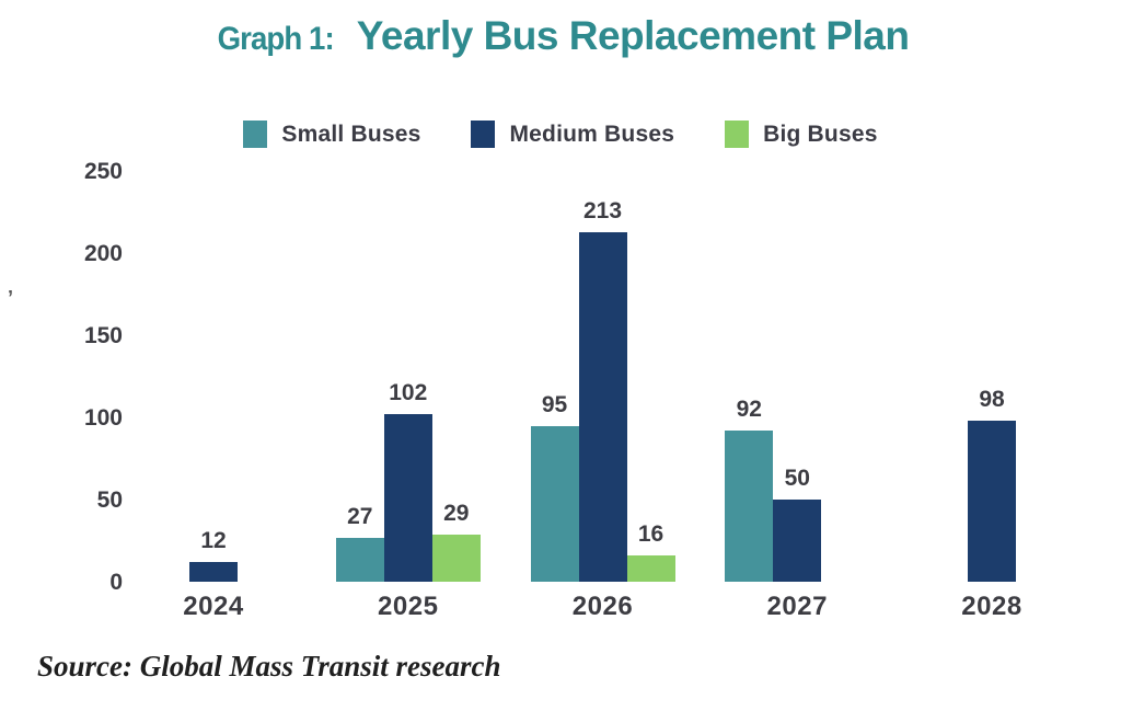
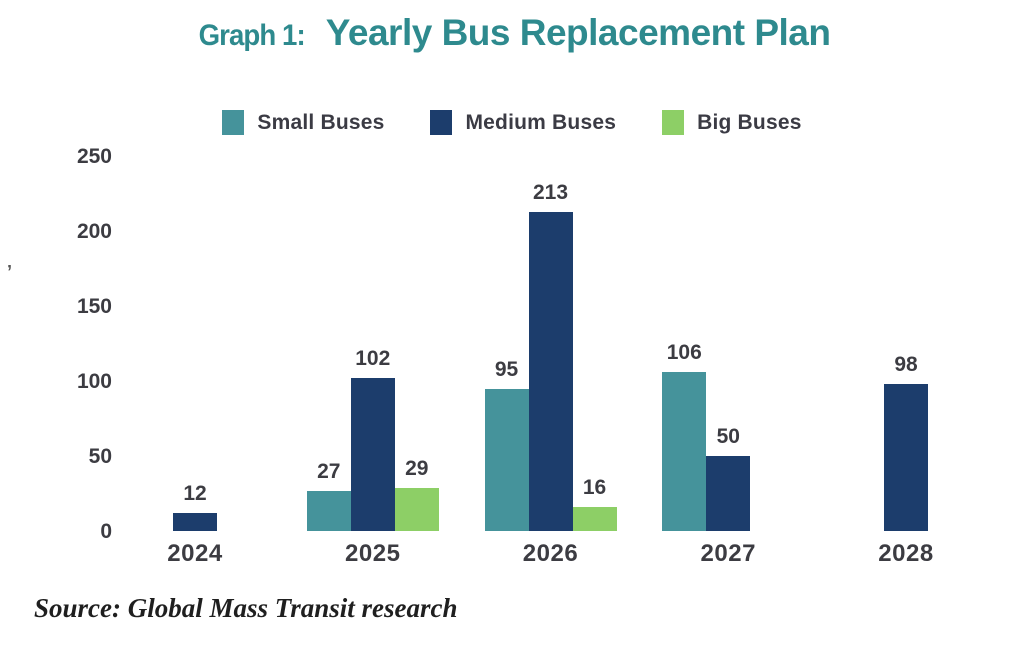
Small Buses/2027: 92 -> 106
